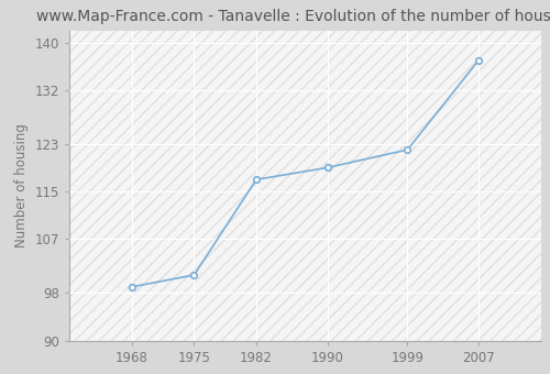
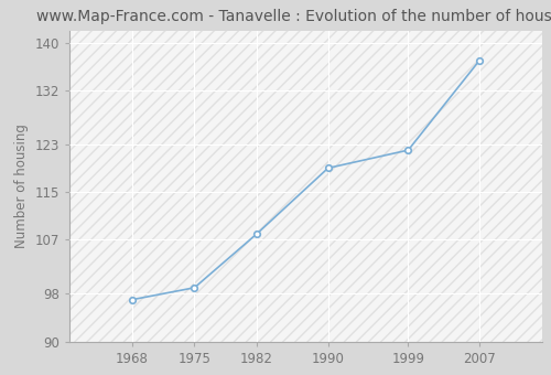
1968: 99 -> 97
1975: 101 -> 99
1982: 117 -> 108
